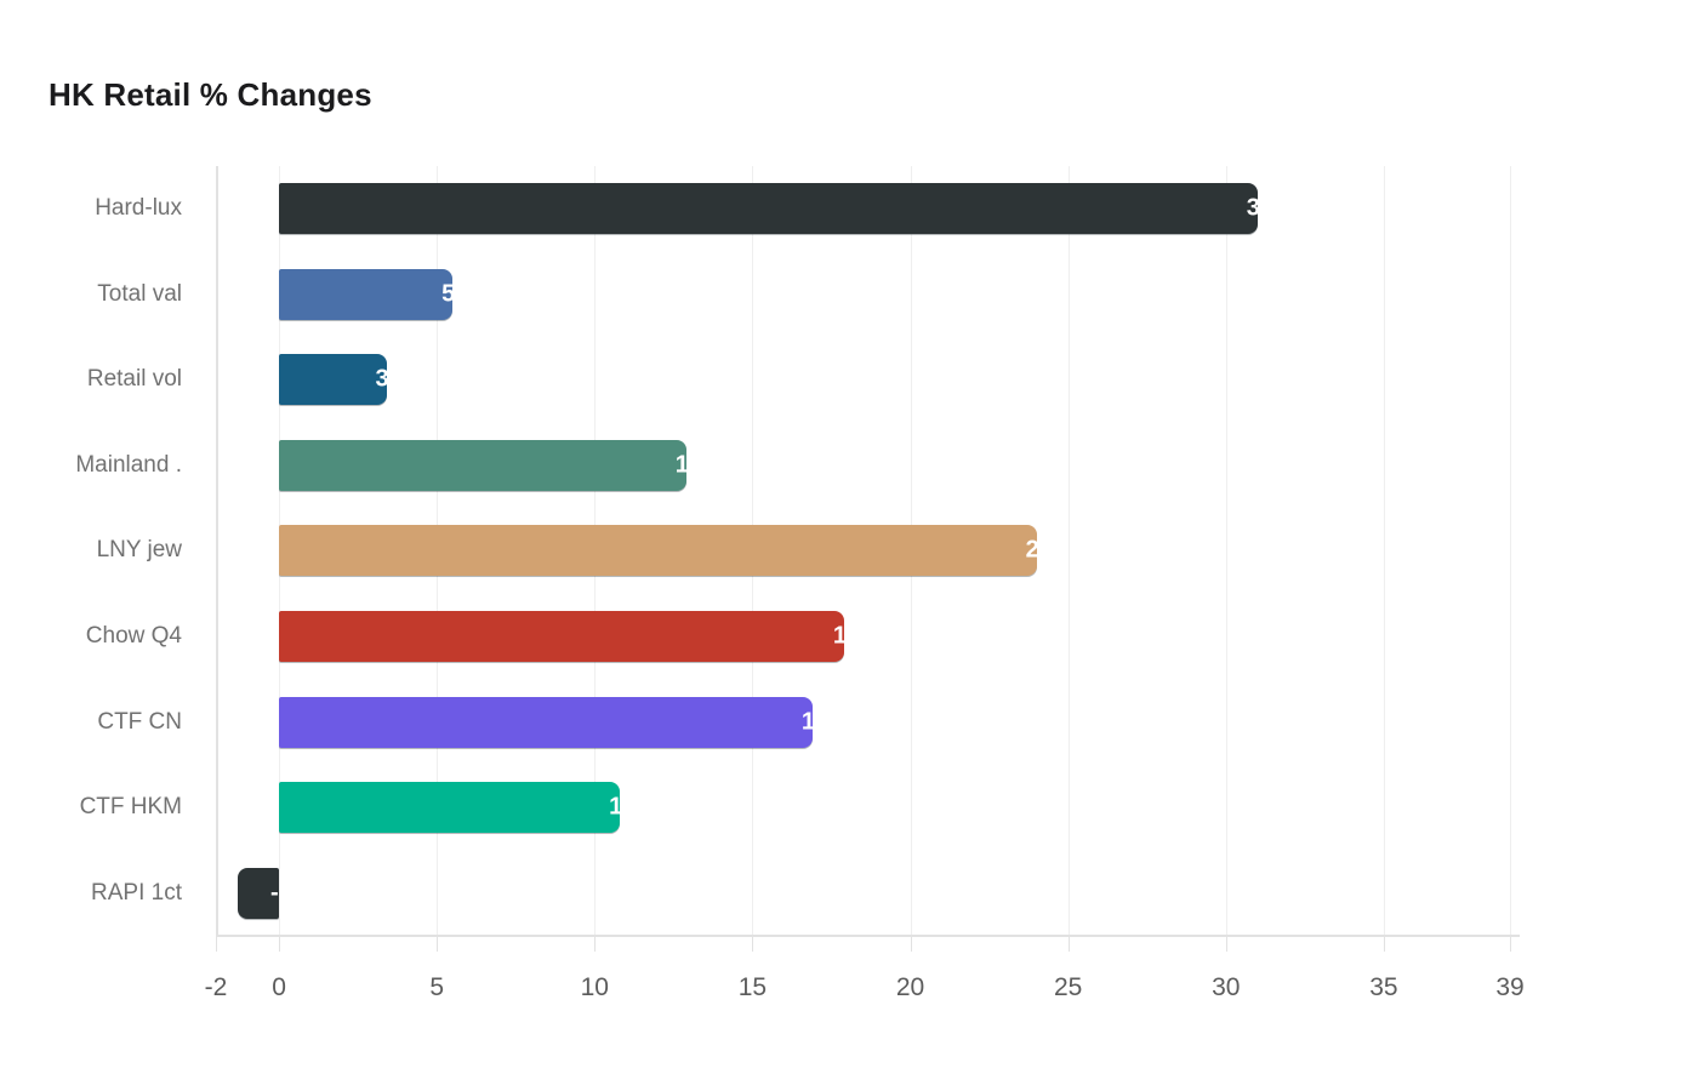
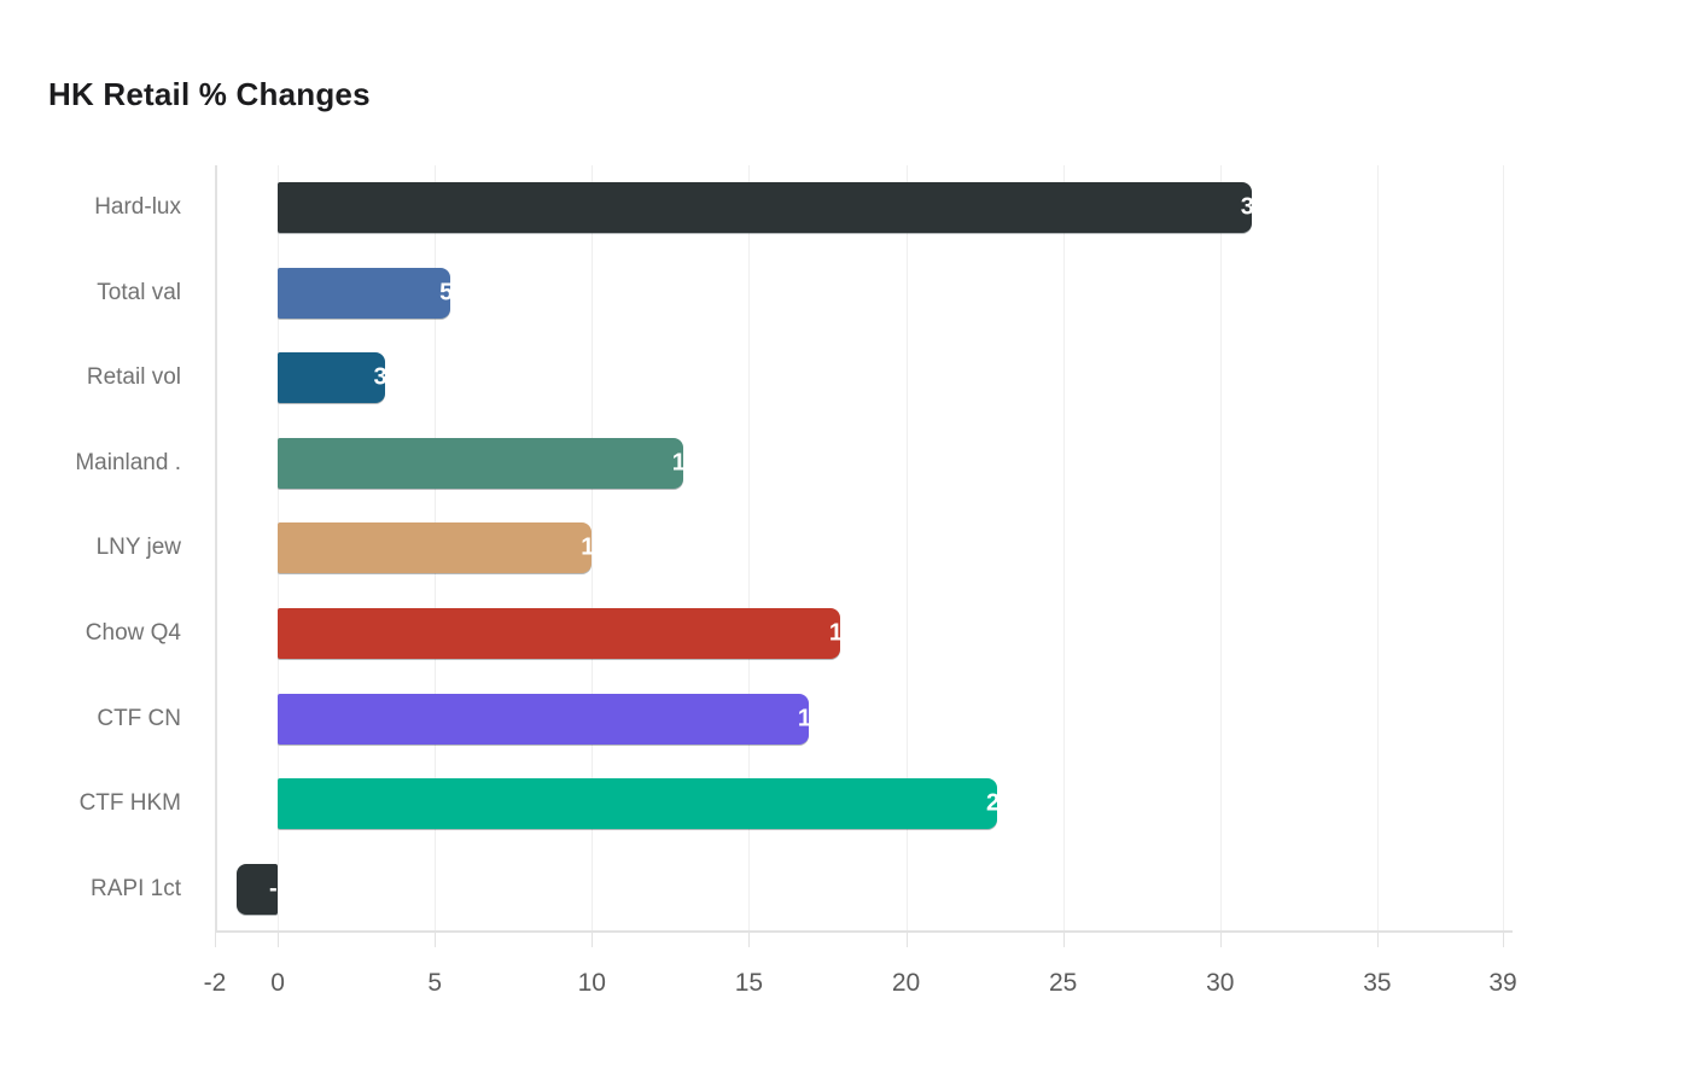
LNY jew: 24 -> 10
CTF HKM: 10.8 -> 22.9
